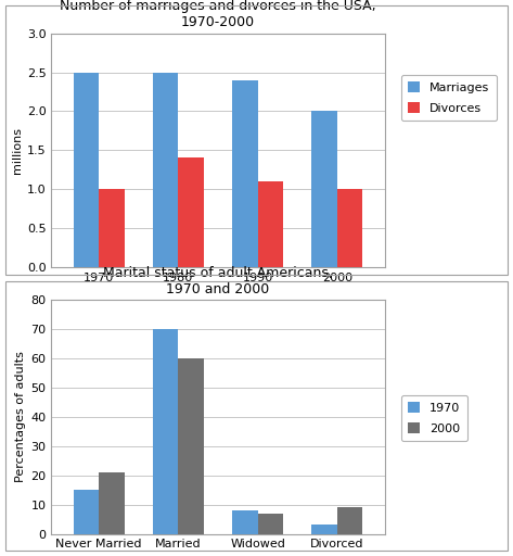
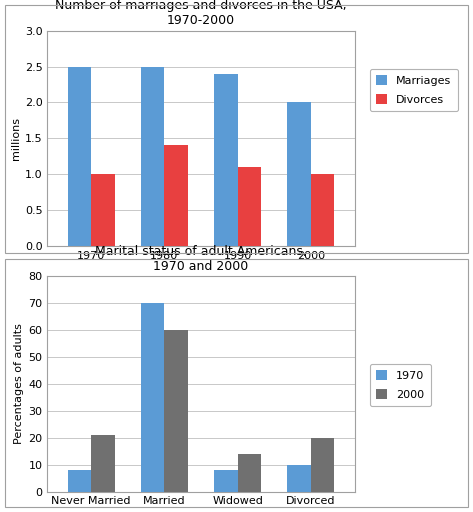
Marital status of adult Americans, 1970 and 2000/1970/Never Married: 15 -> 8
Marital status of adult Americans, 1970 and 2000/2000/Widowed: 7 -> 14
Marital status of adult Americans, 1970 and 2000/1970/Divorced: 3 -> 10
Marital status of adult Americans, 1970 and 2000/2000/Divorced: 9 -> 20
